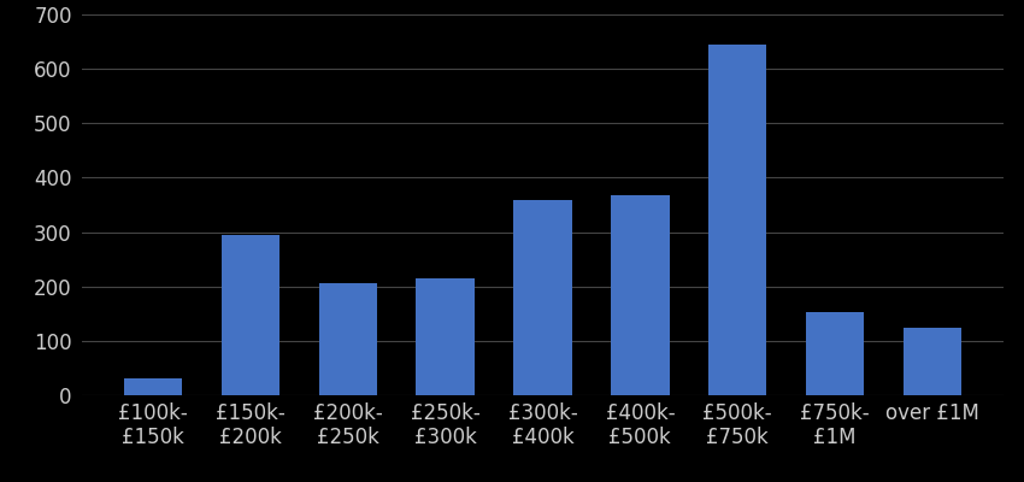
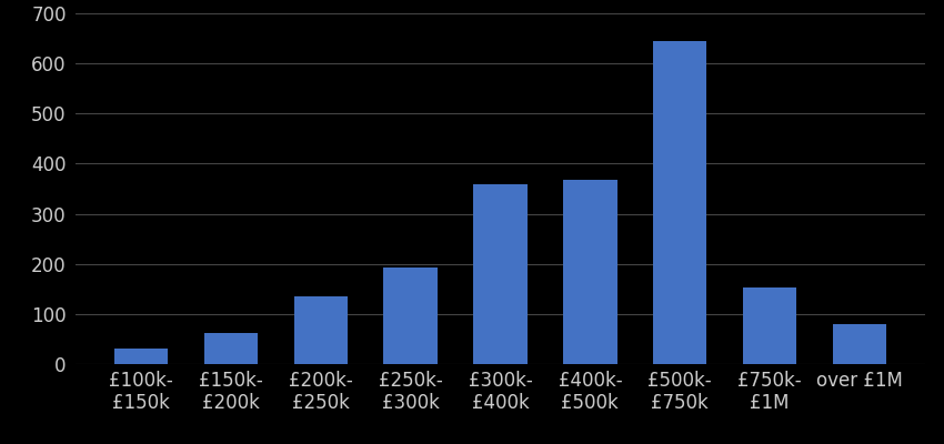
£150k- £200k: 295 -> 62
£200k- £250k: 205 -> 135
£250k- £300k: 215 -> 193
over £1M: 125 -> 80
